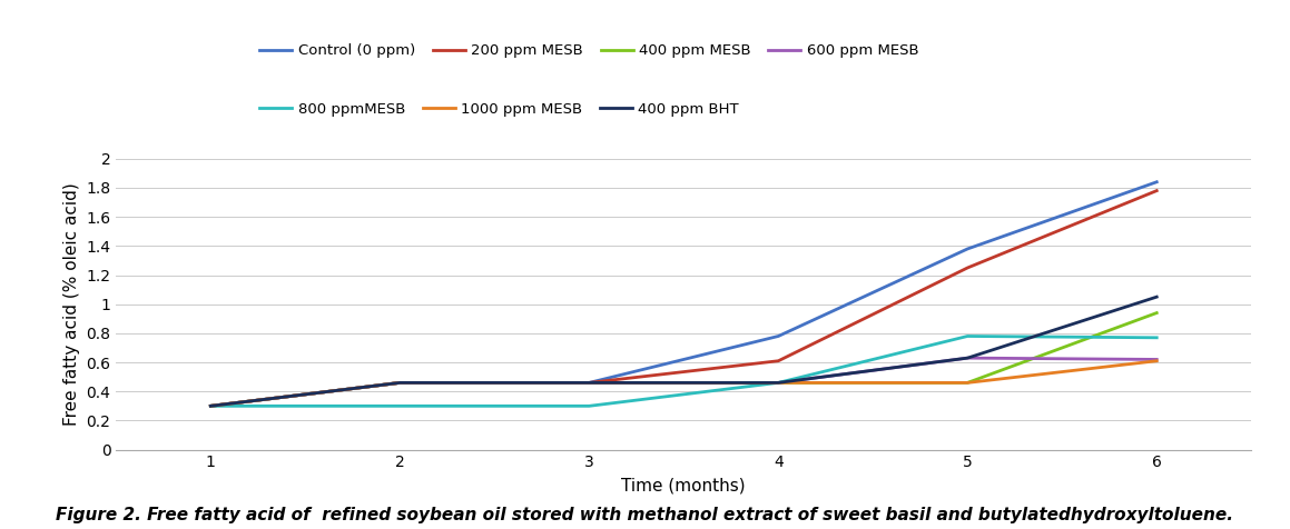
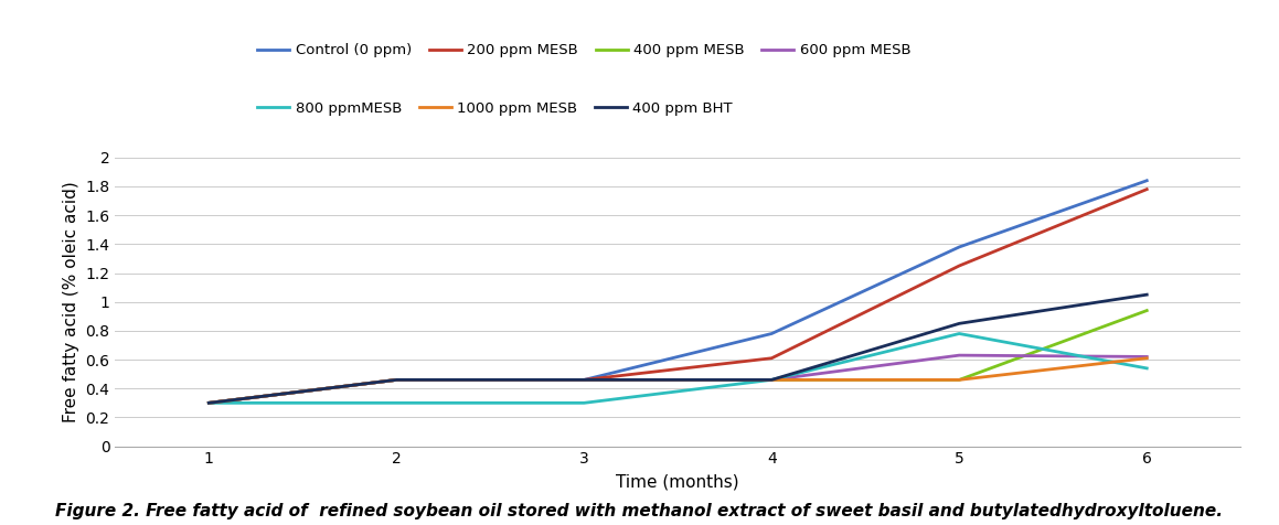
400 ppm BHT/5: 0.63 -> 0.85
800 ppmMESB/6: 0.77 -> 0.54
